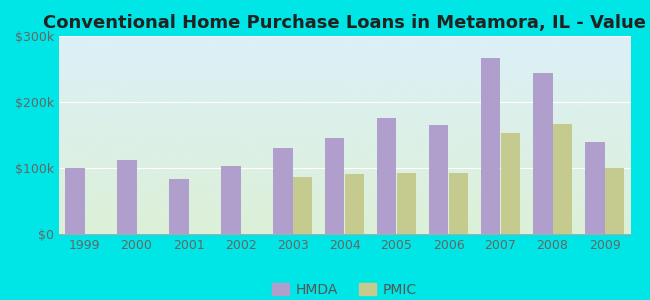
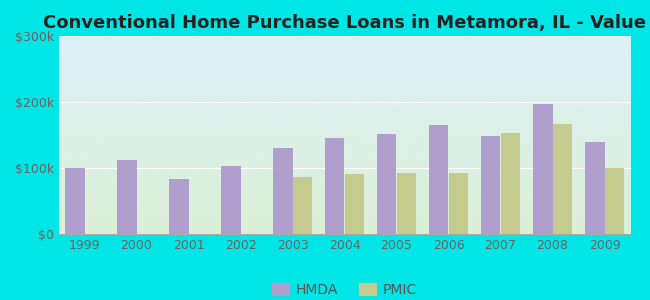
HMDA/2005: $176k -> $152k
HMDA/2007: $266k -> $148k
HMDA/2008: $244k -> $197k
